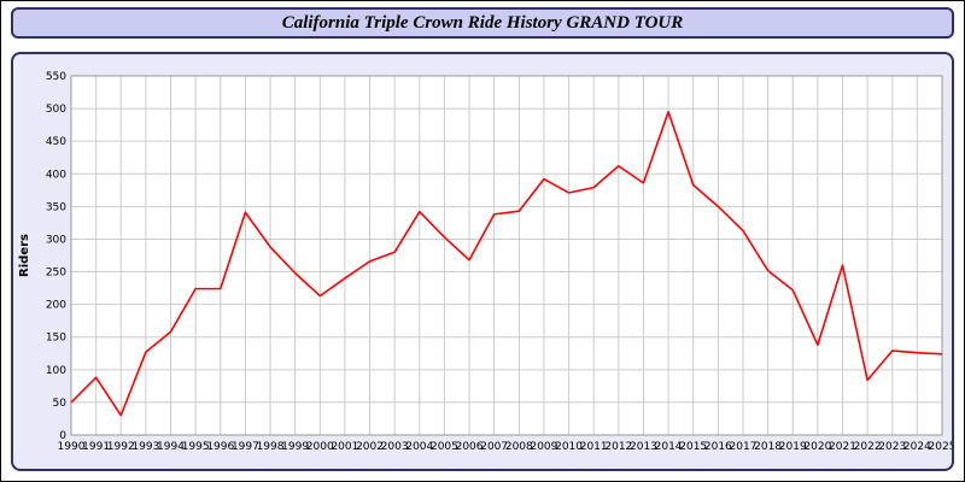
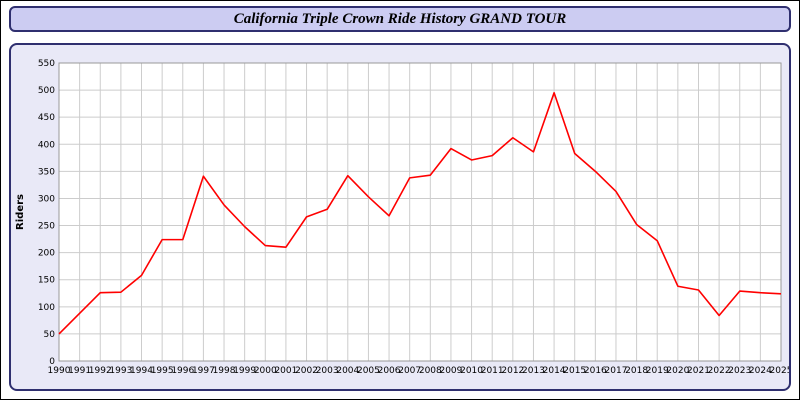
1992: 30 -> 130
2001: 240 -> 210
2021: 260 -> 130
